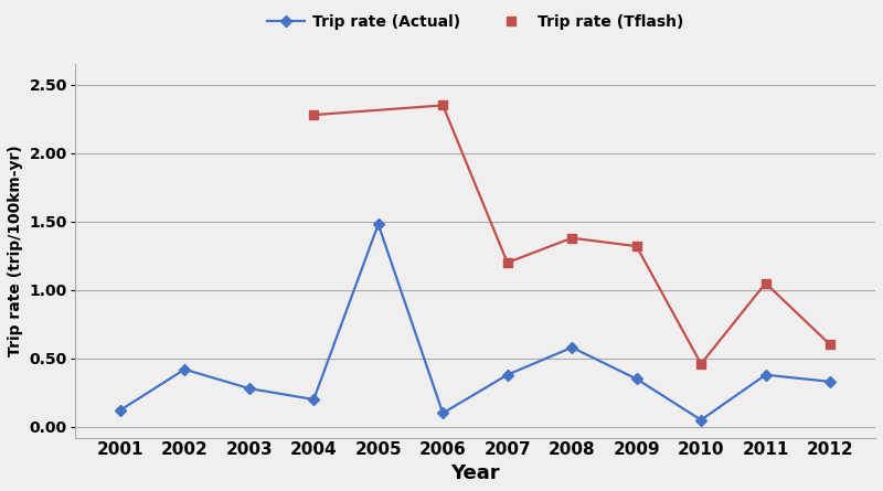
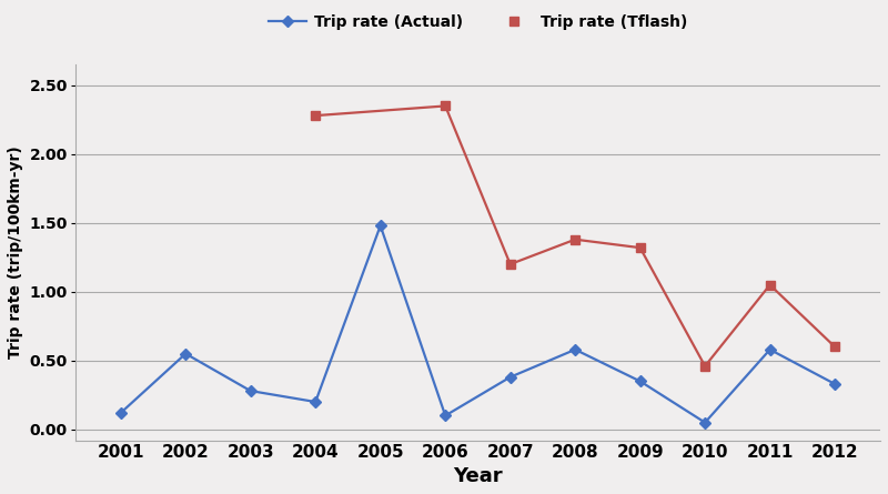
Trip rate (Actual)/2002: 0.42 -> 0.55
Trip rate (Actual)/2011: 0.38 -> 0.58
